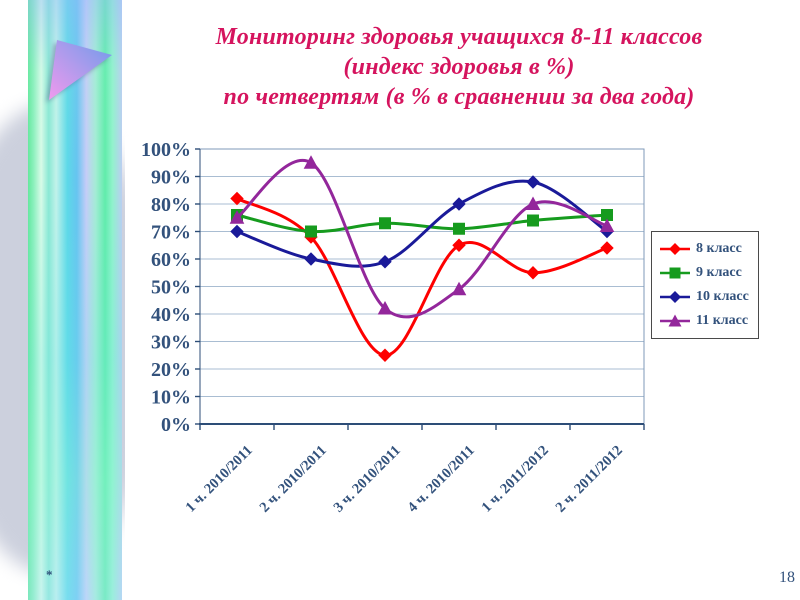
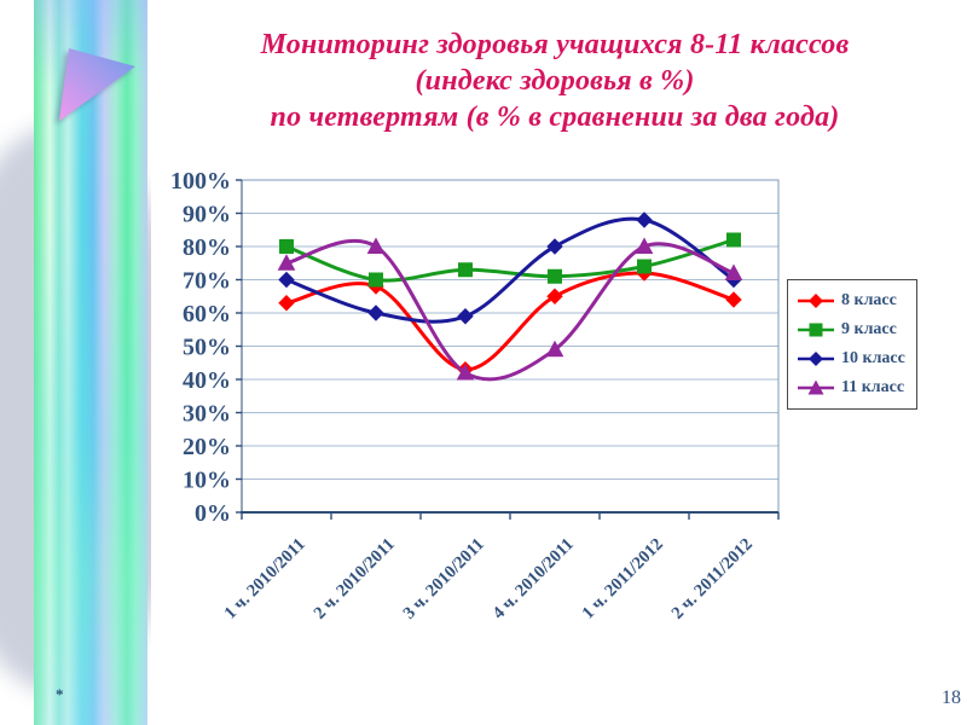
8 класс/1 ч. 2010/2011: 82% -> 63%
9 класс/1 ч. 2010/2011: 76% -> 80%
11 класс/2 ч. 2010/2011: 95% -> 80%
8 класс/3 ч. 2010/2011: 25% -> 43%
8 класс/1 ч. 2011/2012: 55% -> 72%
9 класс/2 ч. 2011/2012: 76% -> 82%
